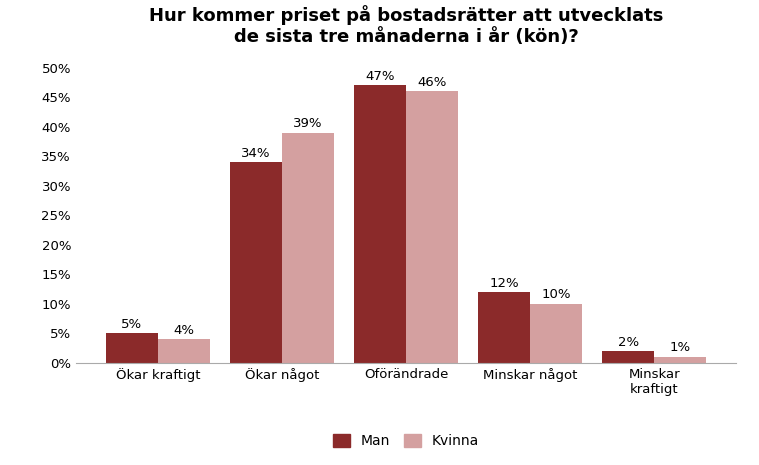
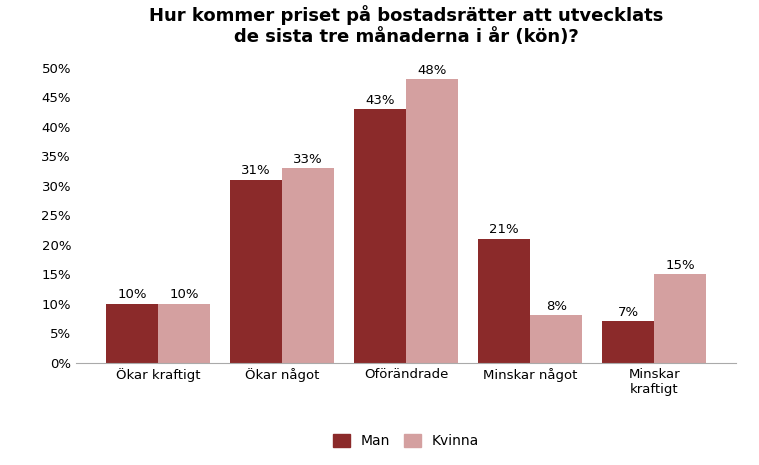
Man/Ökar kraftigt: 5% -> 10%
Kvinna/Ökar kraftigt: 4% -> 10%
Man/Ökar något: 34% -> 31%
Kvinna/Ökar något: 39% -> 33%
Man/Oförändrade: 47% -> 43%
Kvinna/Oförändrade: 46% -> 48%
Man/Minskar något: 12% -> 21%
Kvinna/Minskar något: 10% -> 8%
Man/Minskar kraftigt: 2% -> 7%
Kvinna/Minskar kraftigt: 1% -> 15%
